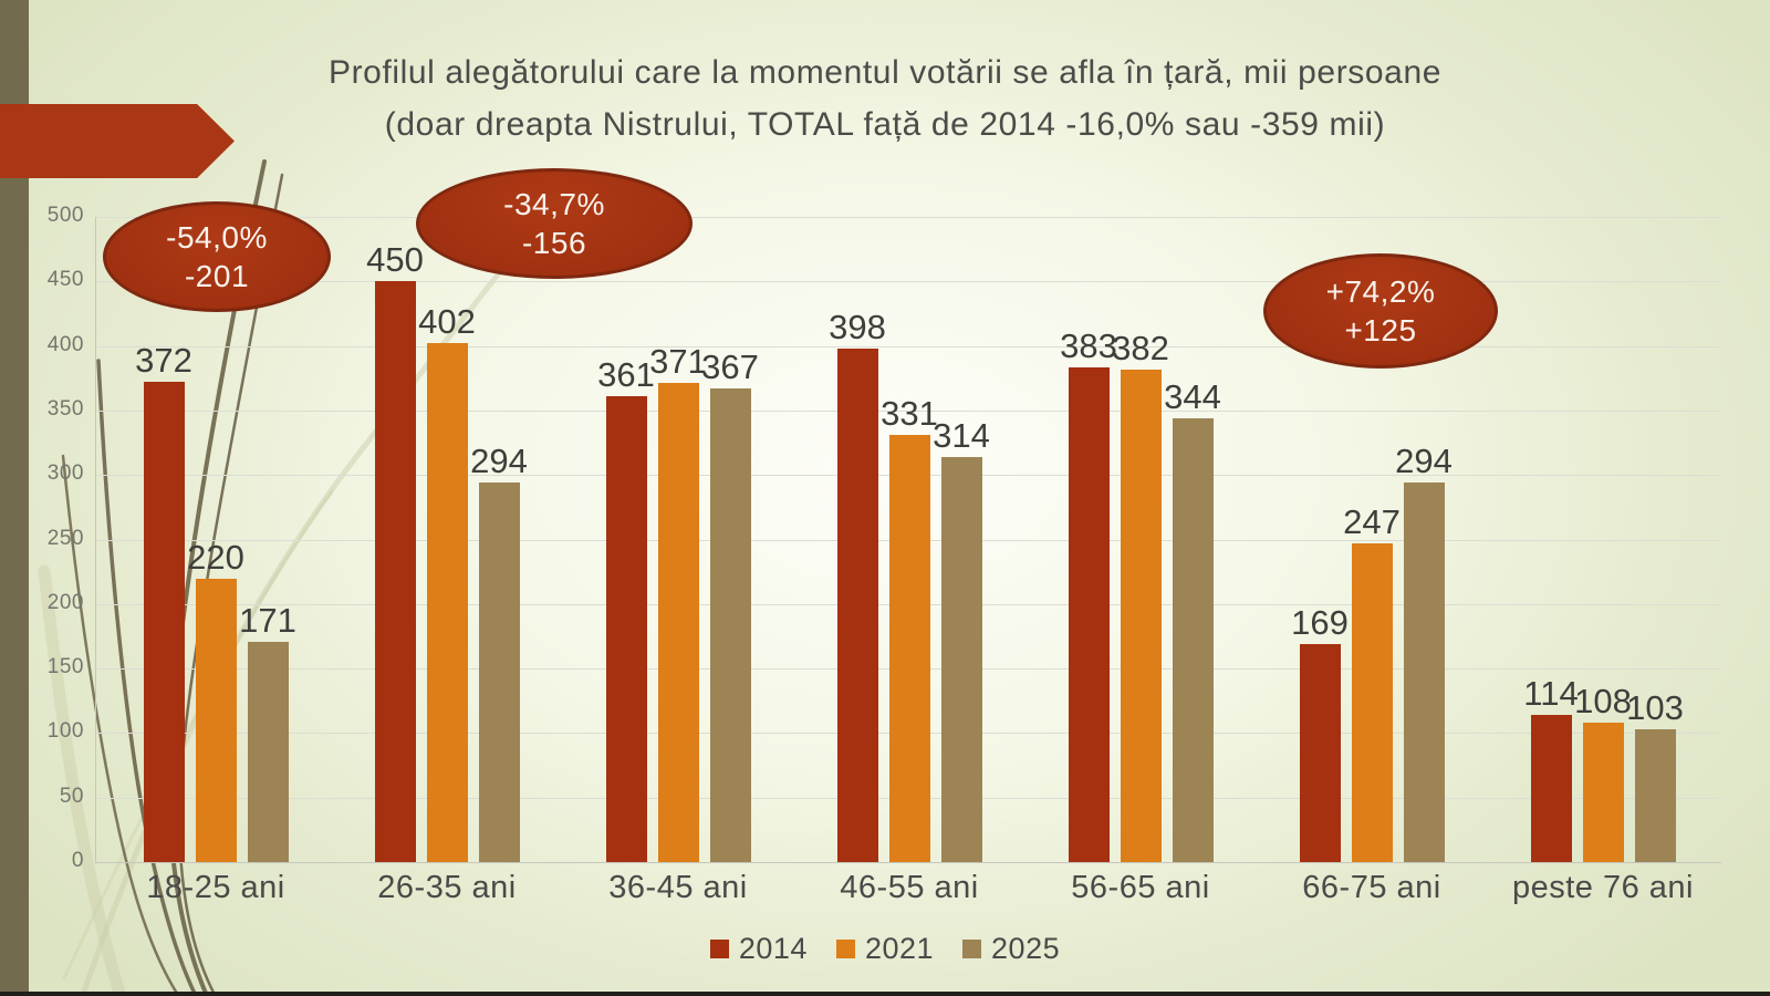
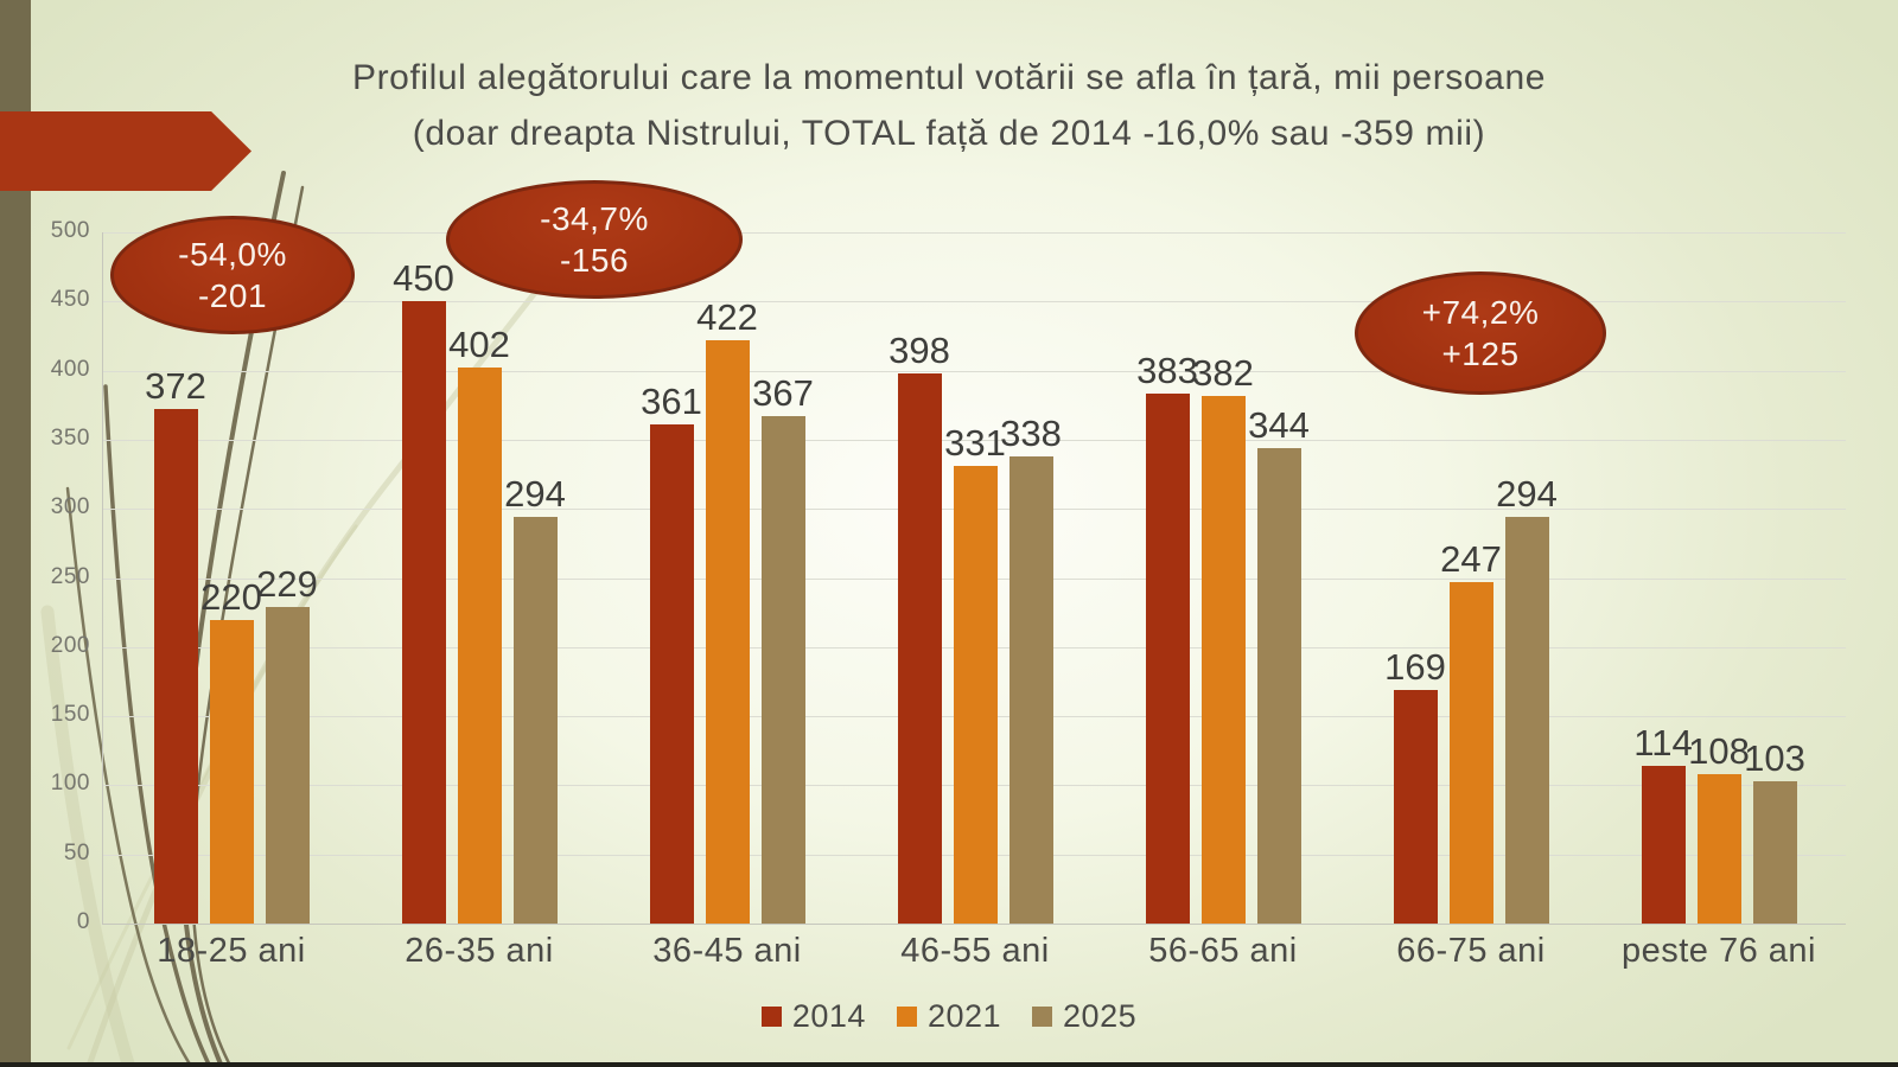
2025/18-25 ani: 171 -> 229
2021/36-45 ani: 371 -> 422
2025/46-55 ani: 314 -> 338
